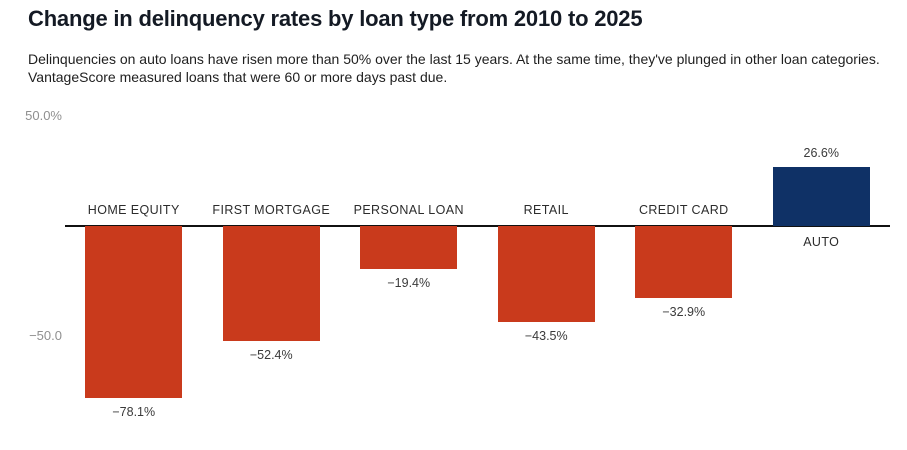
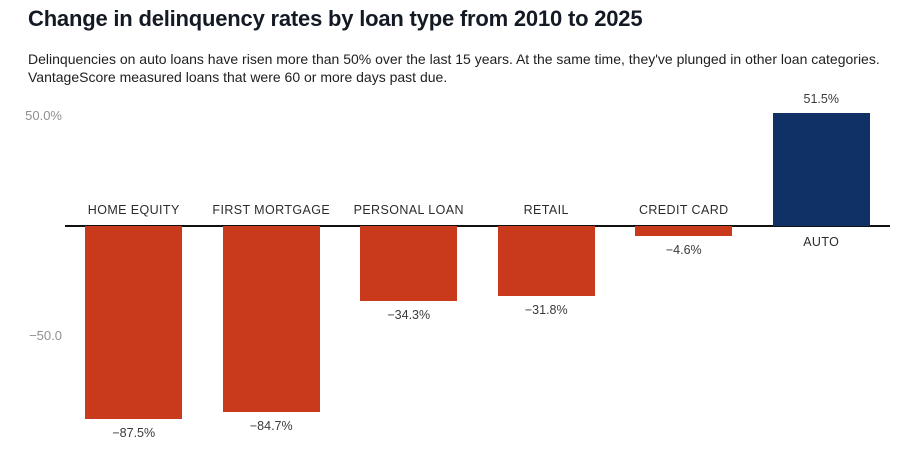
HOME EQUITY: −78.1% -> −87.5%
FIRST MORTGAGE: −52.4% -> −84.7%
PERSONAL LOAN: −19.4% -> −34.3%
RETAIL: −43.5% -> −31.8%
CREDIT CARD: −32.9% -> −4.6%
AUTO: 26.6% -> 51.5%
